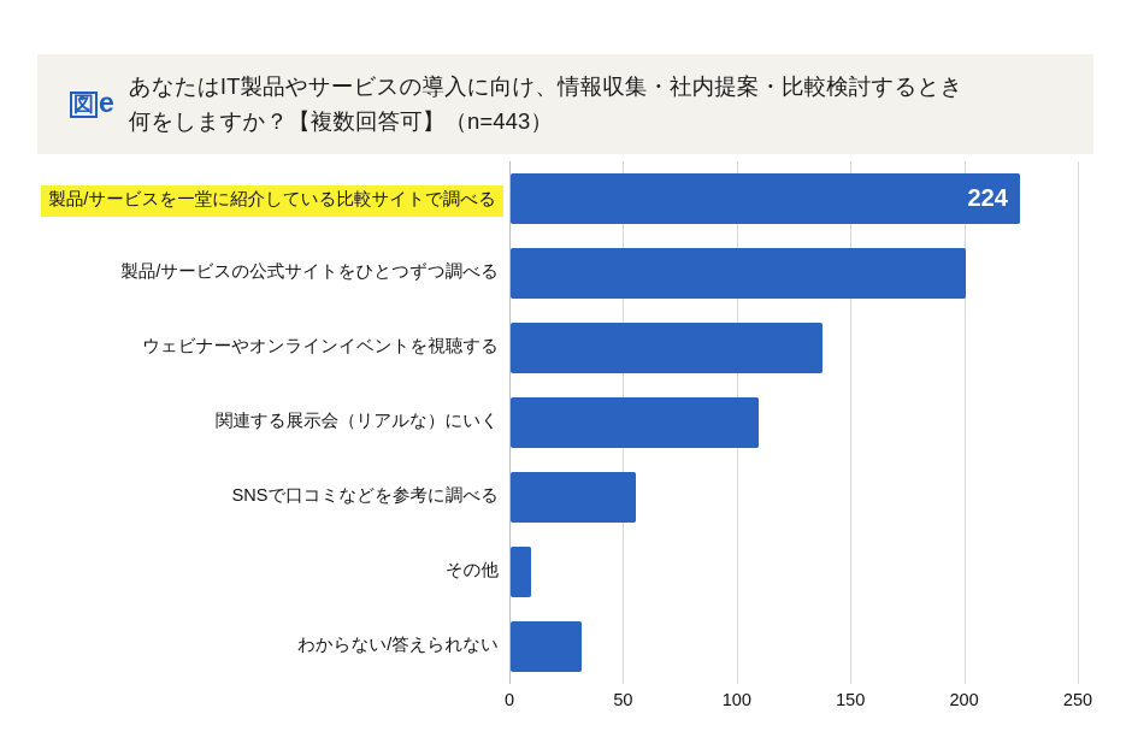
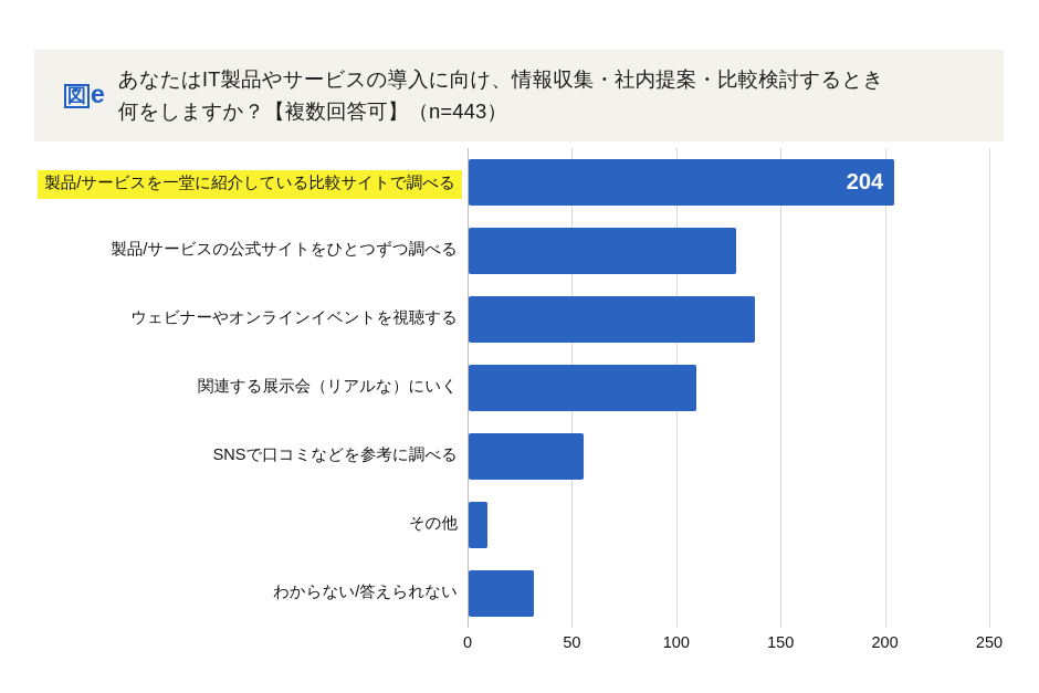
製品/サービスを一堂に紹介している比較サイトで調べる: 224 -> 204
製品/サービスの公式サイトをひとつずつ調べる: 200 -> 128
